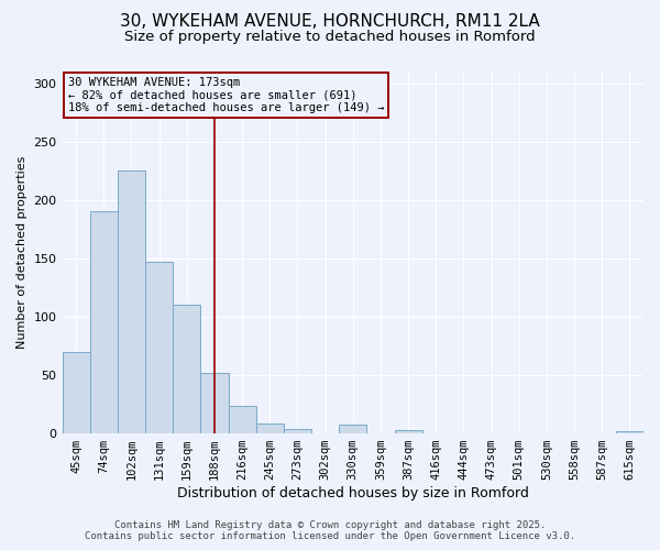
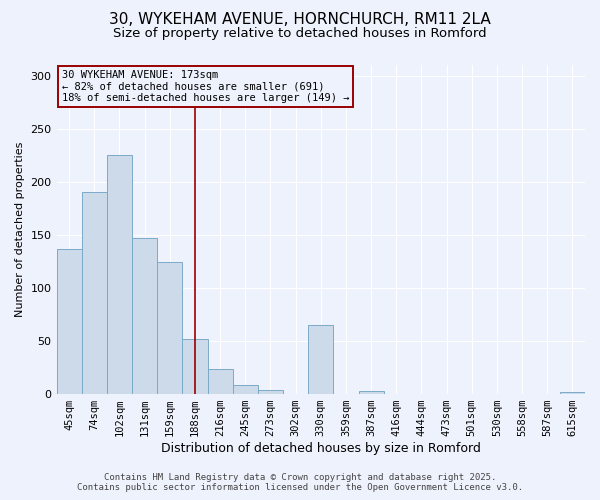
45sqm: 70 -> 137
159sqm: 110 -> 124
330sqm: 8 -> 65
